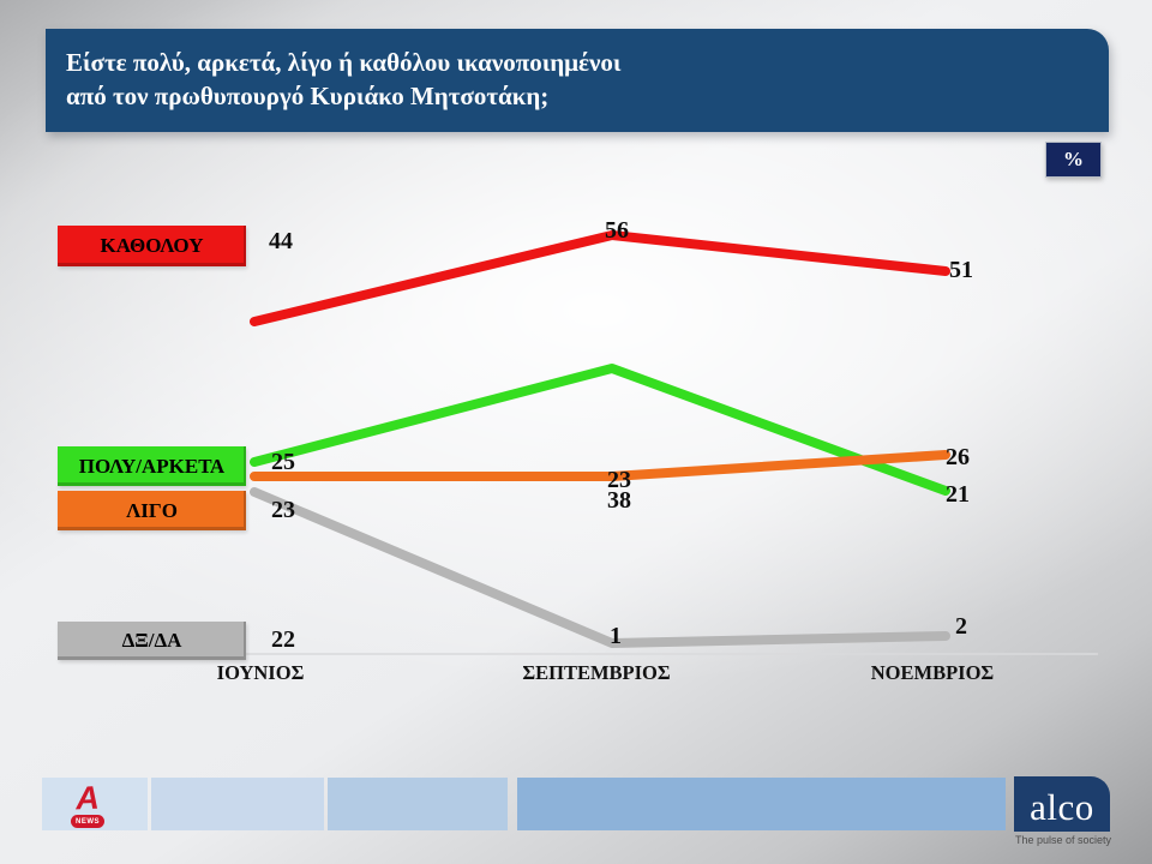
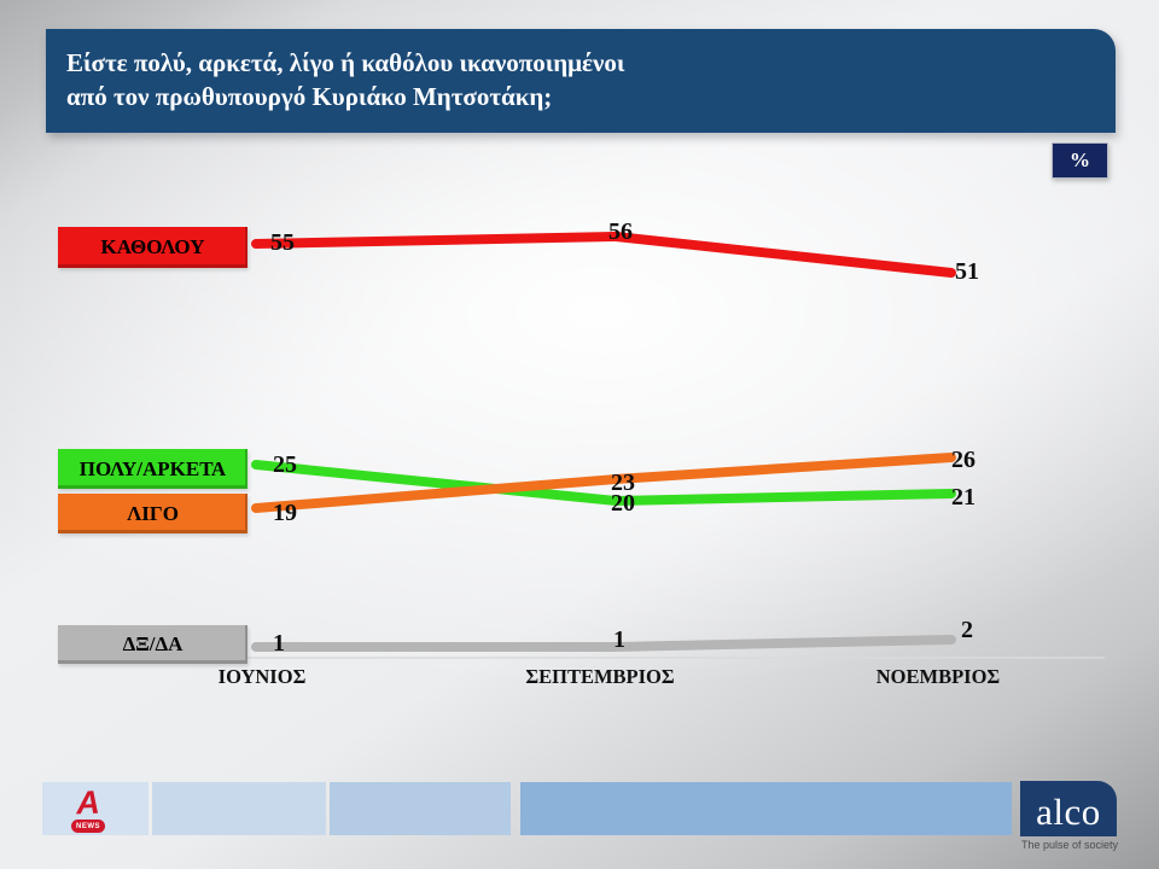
ΚΑΘΟΛΟΥ/ΙΟΥΝΙΟΣ: 44 -> 55
ΛΙΓΟ/ΙΟΥΝΙΟΣ: 23 -> 19
ΔΞ/ΔΑ/ΙΟΥΝΙΟΣ: 22 -> 1
ΠΟΛΥ/ΑΡΚΕΤΑ/ΣΕΠΤΕΜΒΡΙΟΣ: 38 -> 20
